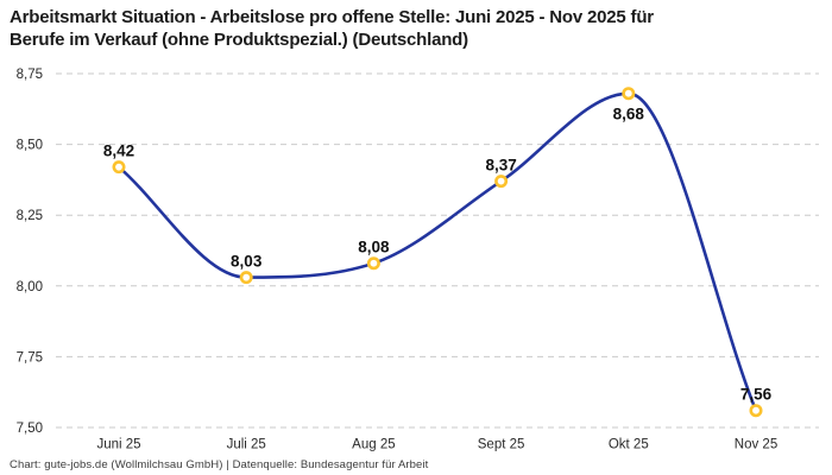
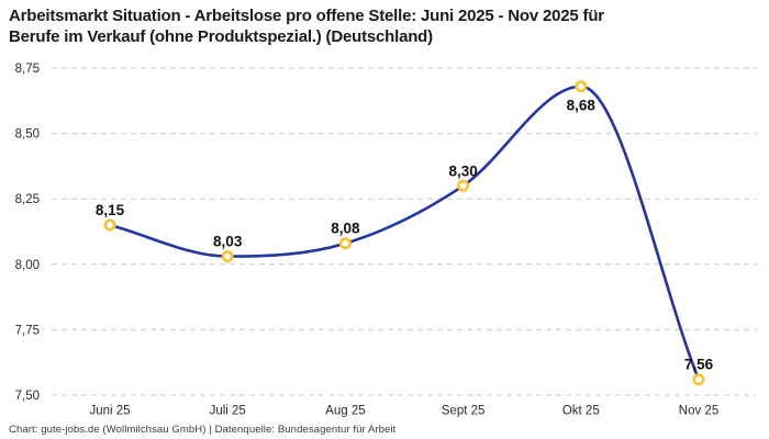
Juni 25: 8,42 -> 8,15
Sept 25: 8,37 -> 8,30
